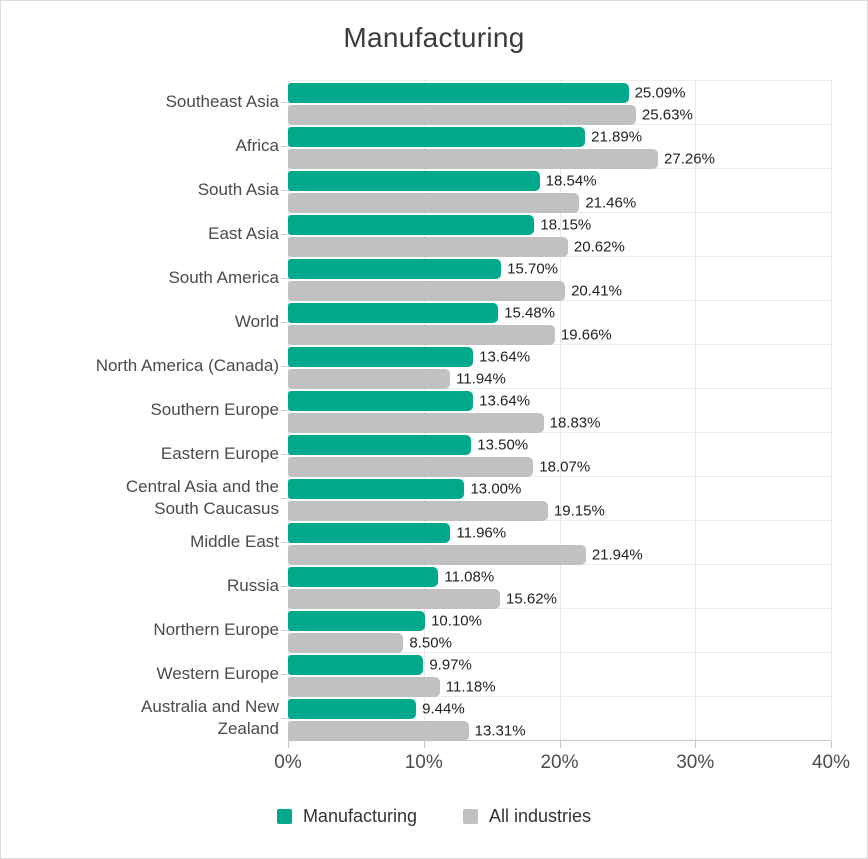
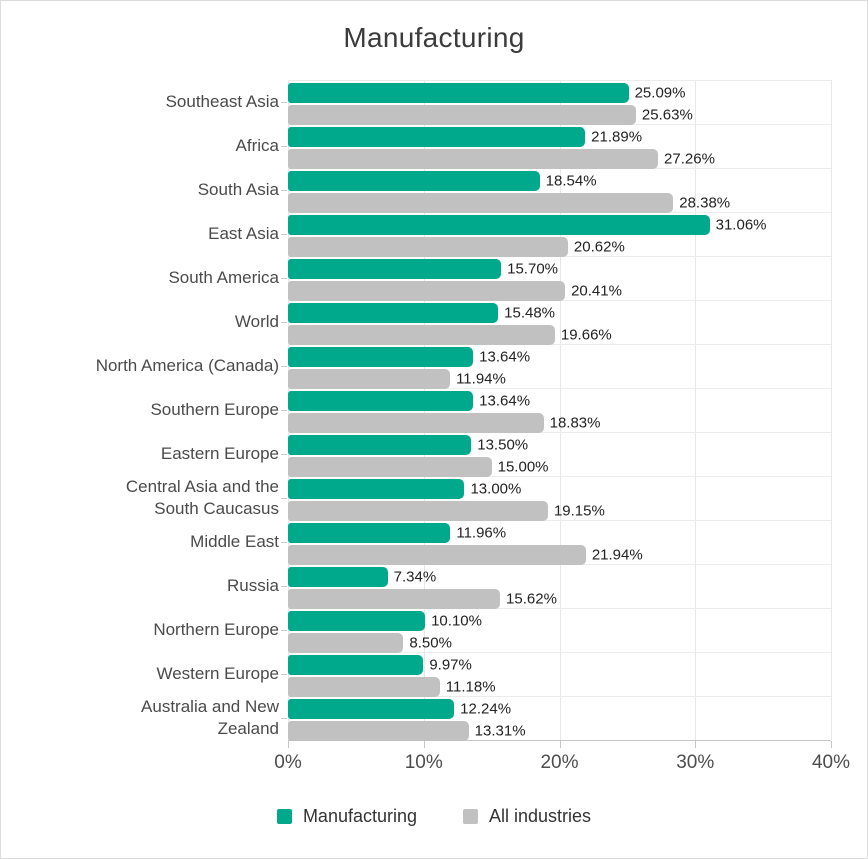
All industries/South Asia: 21.46% -> 28.38%
Manufacturing/East Asia: 18.15% -> 31.06%
All industries/Eastern Europe: 18.07% -> 15.00%
Manufacturing/Russia: 11.08% -> 7.34%
Manufacturing/Australia and New Zealand: 9.44% -> 12.24%
